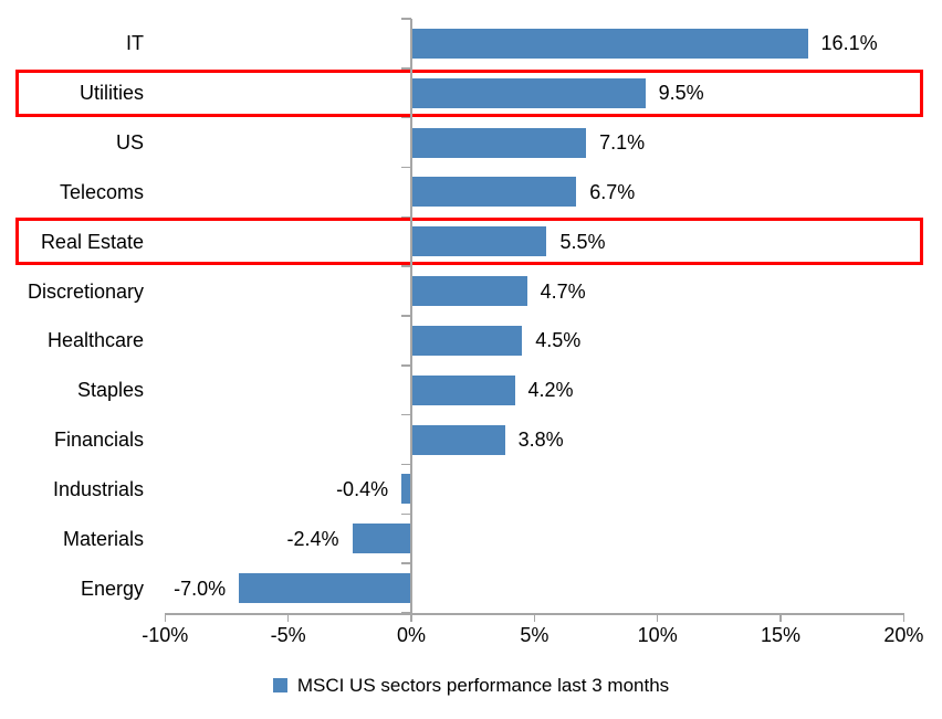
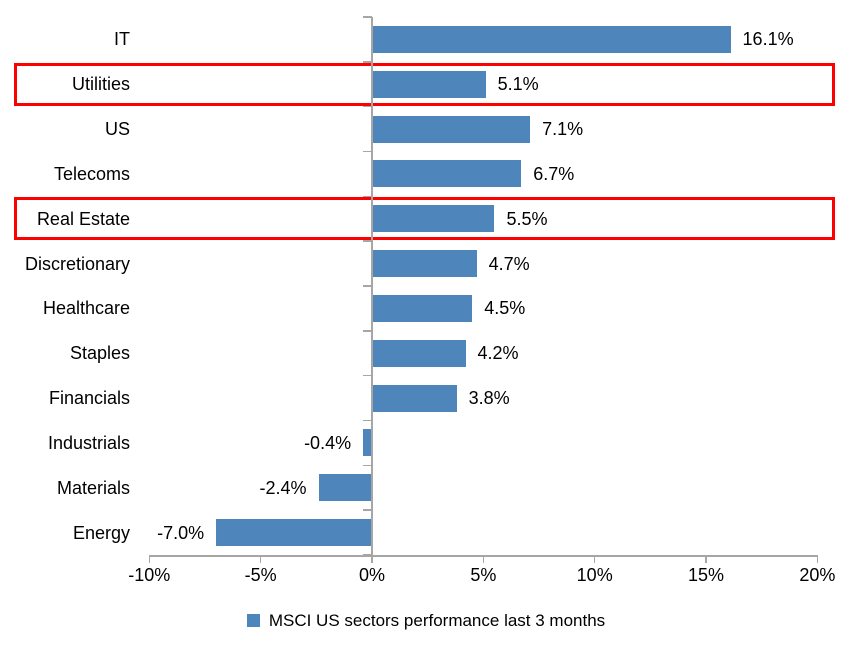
Utilities: 9.5% -> 5.1%
